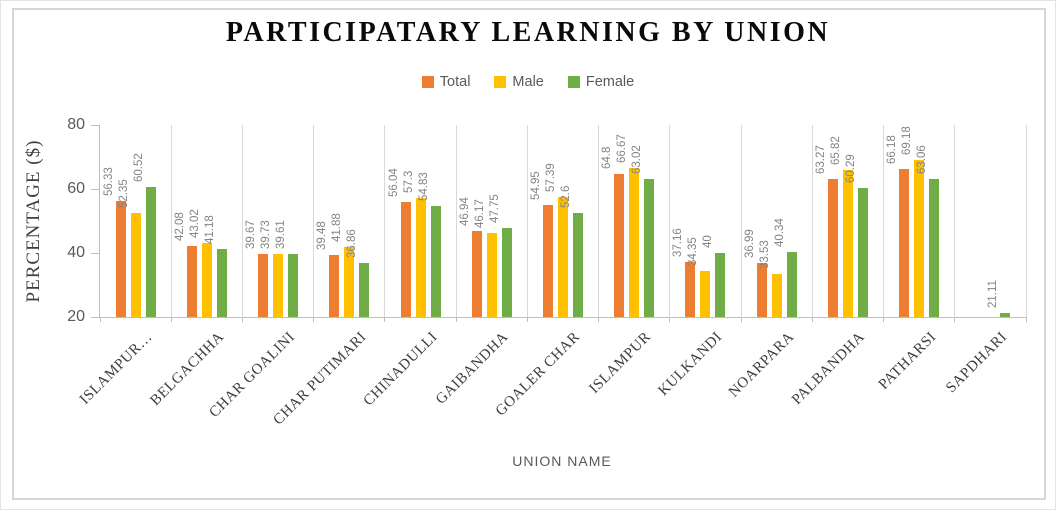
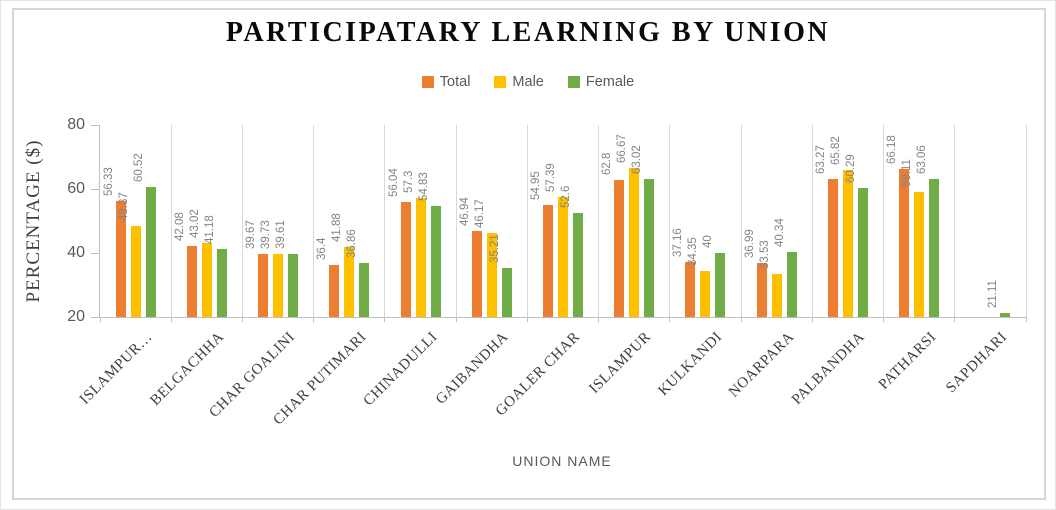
Male/ISLAMPUR…: 52.35 -> 48.37
Total/CHAR PUTIMARI: 39.48 -> 36.4
Female/GAIBANDHA: 47.75 -> 35.21
Total/ISLAMPUR: 64.8 -> 62.8
Male/PATHARSI: 69.18 -> 59.11
